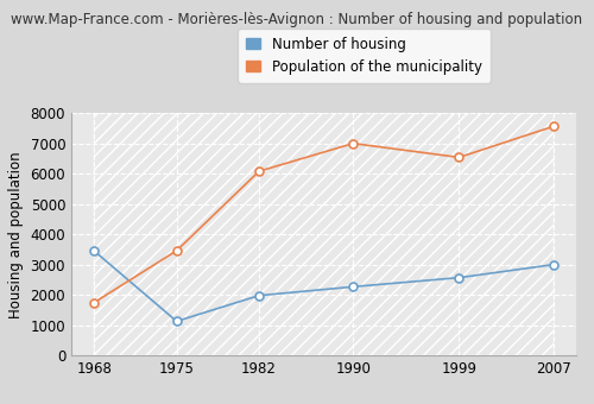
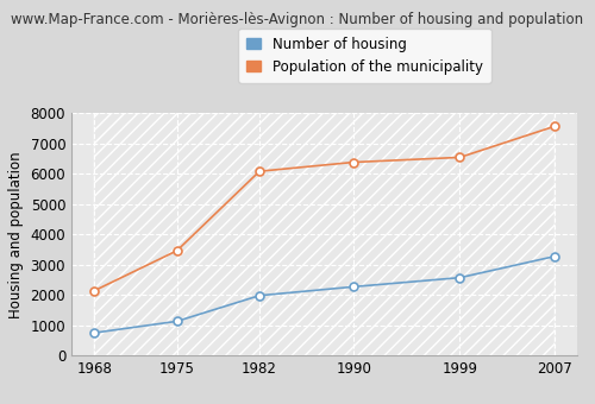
Number of housing/1968: 3450 -> 750
Population of the municipality/1968: 1750 -> 2140
Population of the municipality/1990: 7000 -> 6380
Number of housing/2007: 3000 -> 3270
